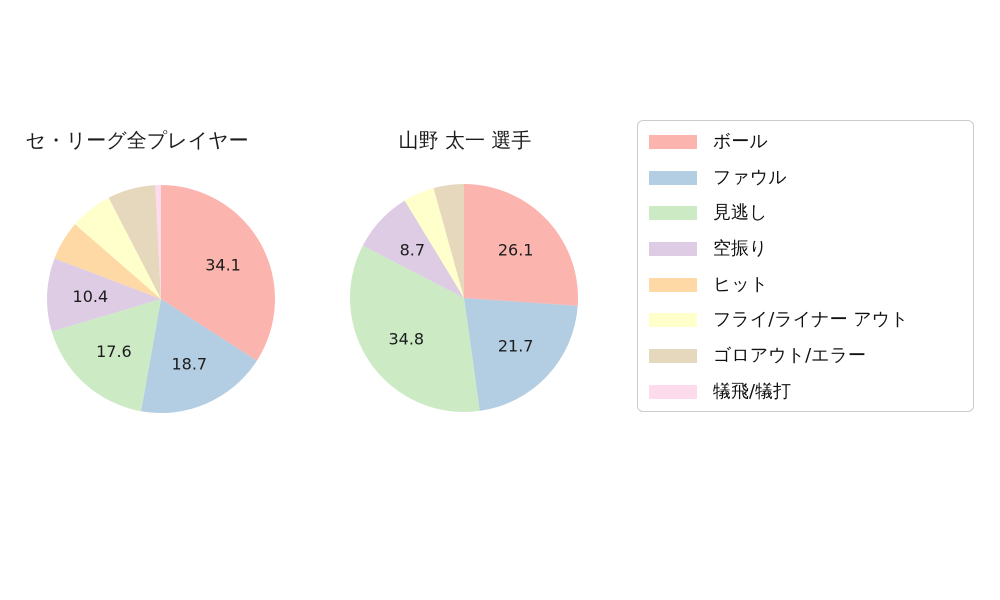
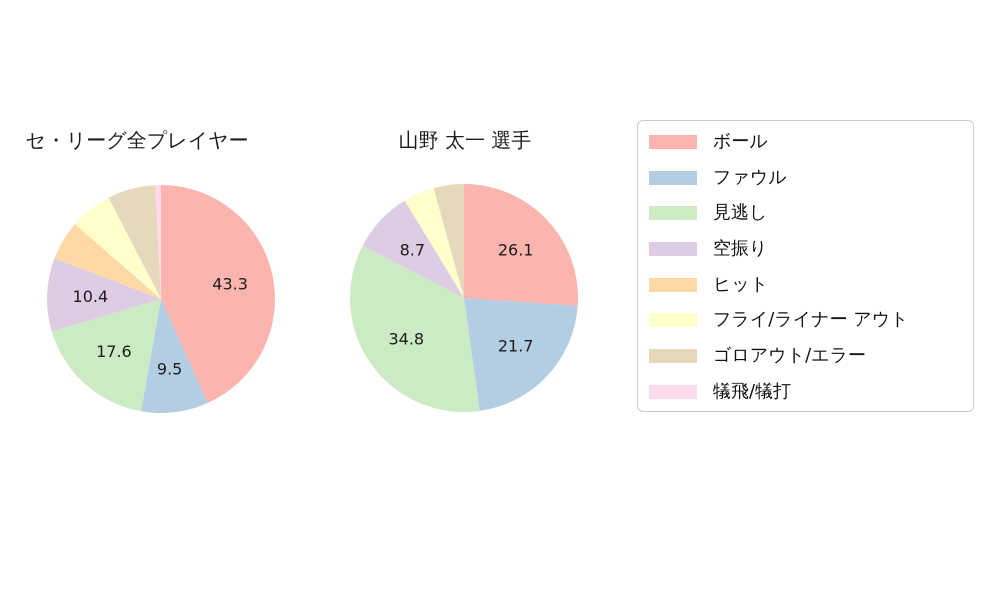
セ・リーグ全プレイヤー/ボール: 34.1 -> 43.3
セ・リーグ全プレイヤー/ファウル: 18.7 -> 9.5
